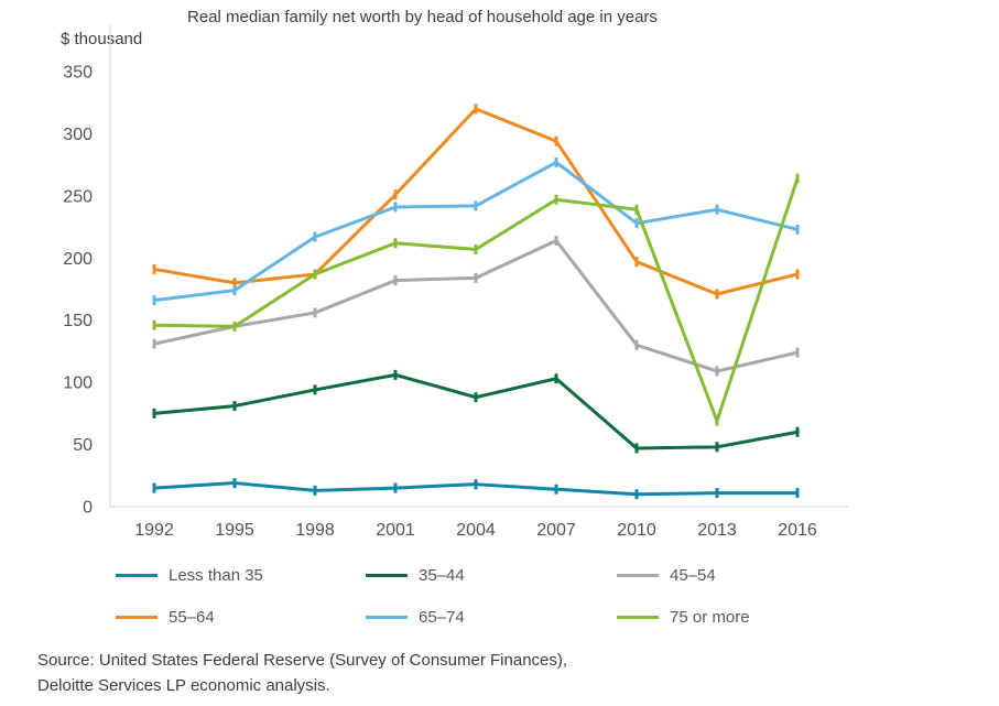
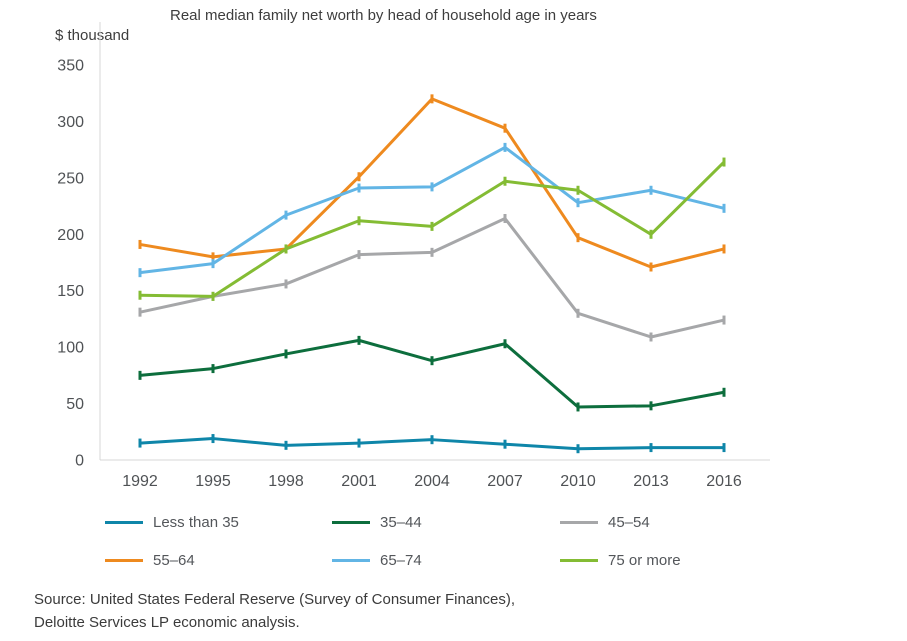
75 or more/2013: 69 -> 200
